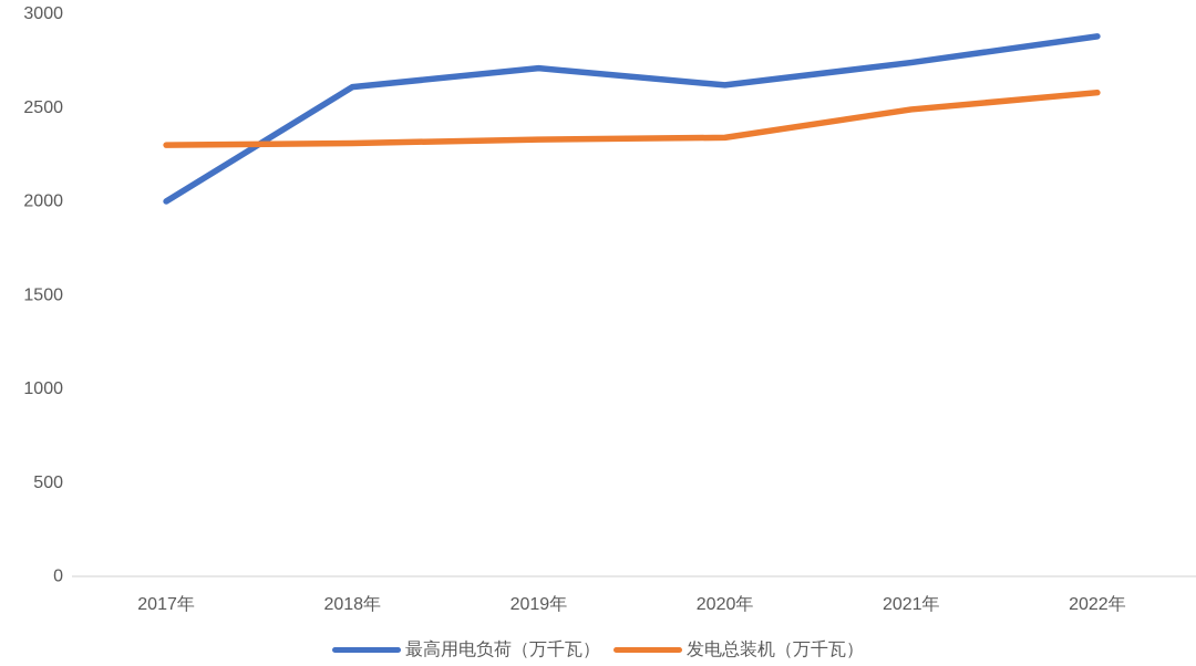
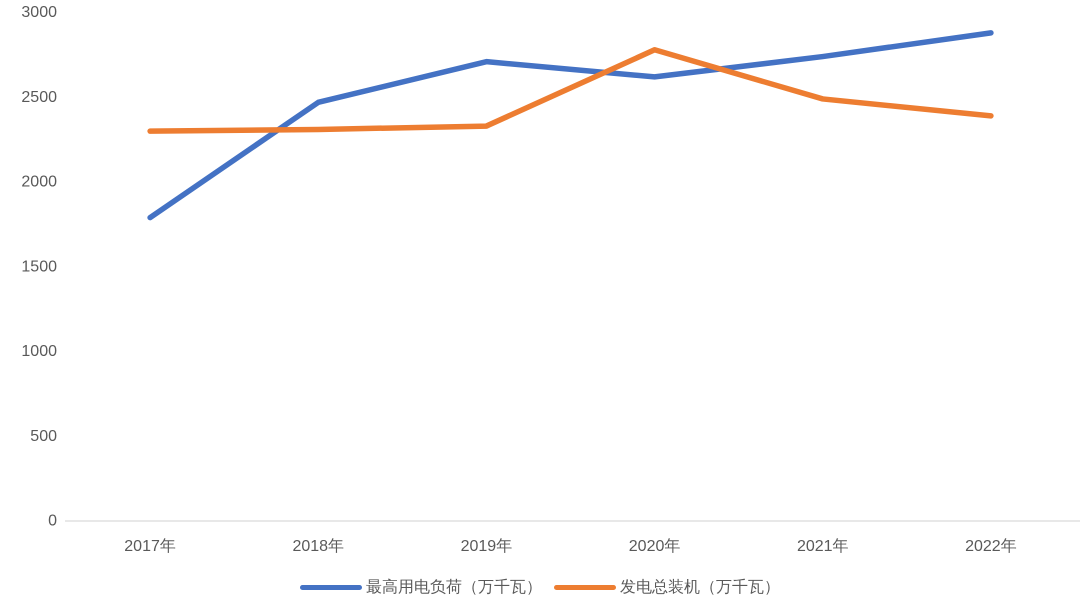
最高用电负荷（万千瓦）/2017年: 2000 -> 1790
最高用电负荷（万千瓦）/2018年: 2610 -> 2470
发电总装机（万千瓦）/2020年: 2340 -> 2780
发电总装机（万千瓦）/2022年: 2580 -> 2390
